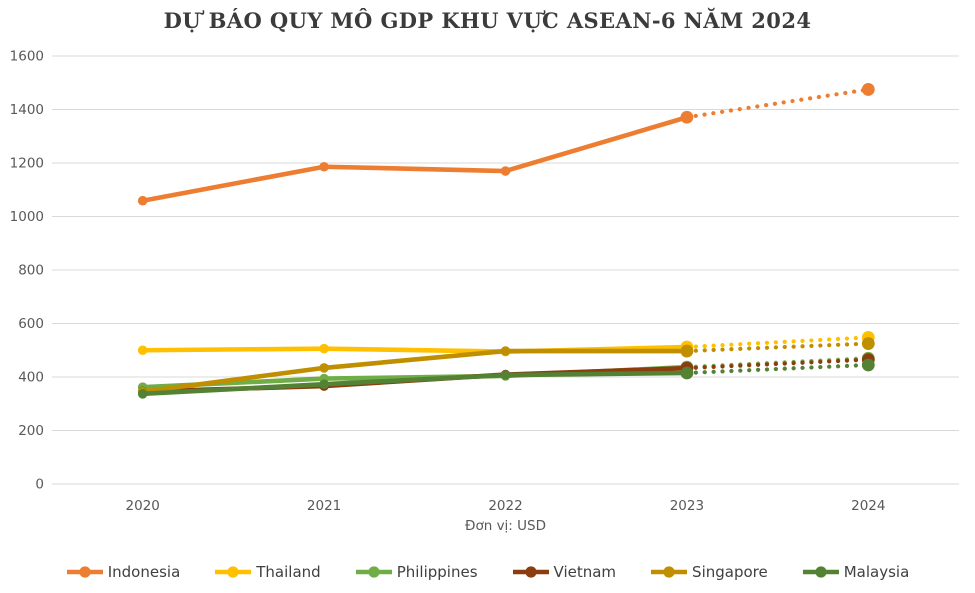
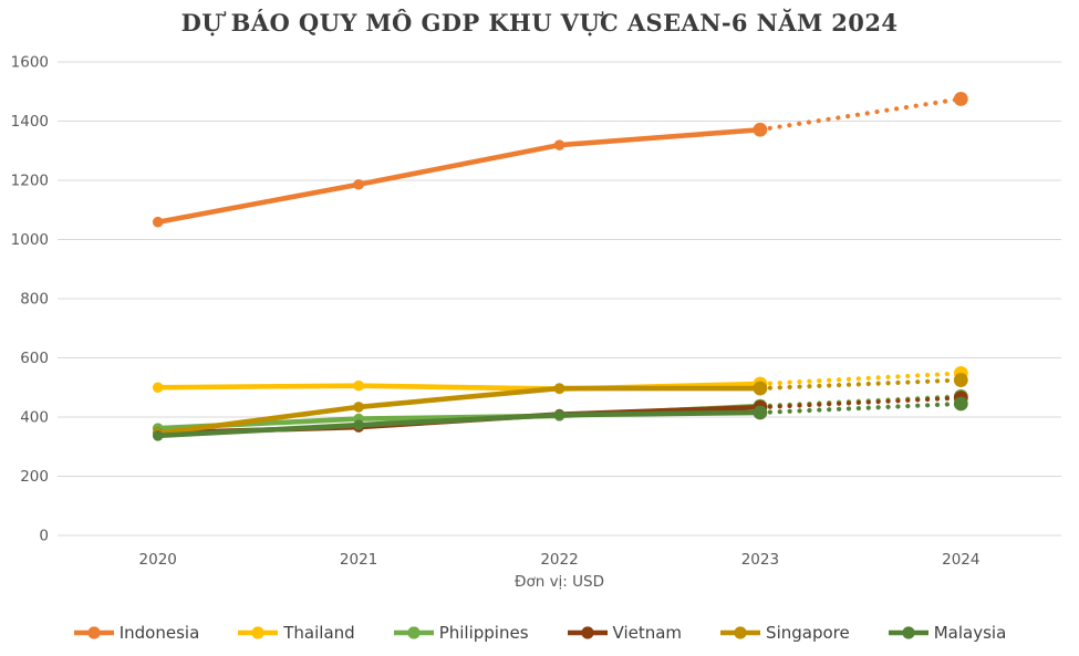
Indonesia/2022: 1170 -> 1320
